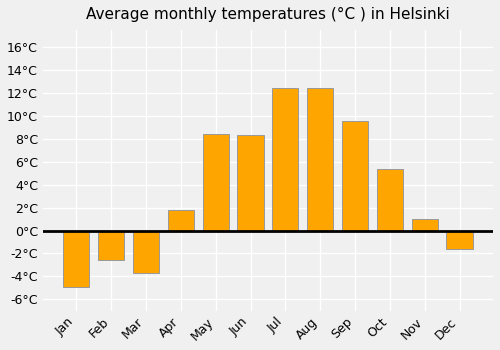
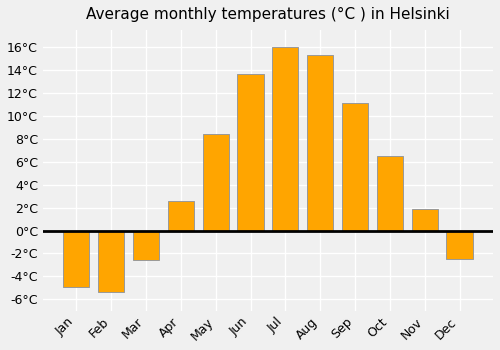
Feb: -2.6°C -> -5.4°C
Mar: -3.7°C -> -2.6°C
Apr: 1.8°C -> 2.6°C
Jun: 8.3°C -> 13.7°C
Jul: 12.4°C -> 16.0°C
Aug: 12.4°C -> 15.3°C
Sep: 9.6°C -> 11.1°C
Oct: 5.4°C -> 6.5°C
Nov: 1.0°C -> 1.9°C
Dec: -1.6°C -> -2.5°C
